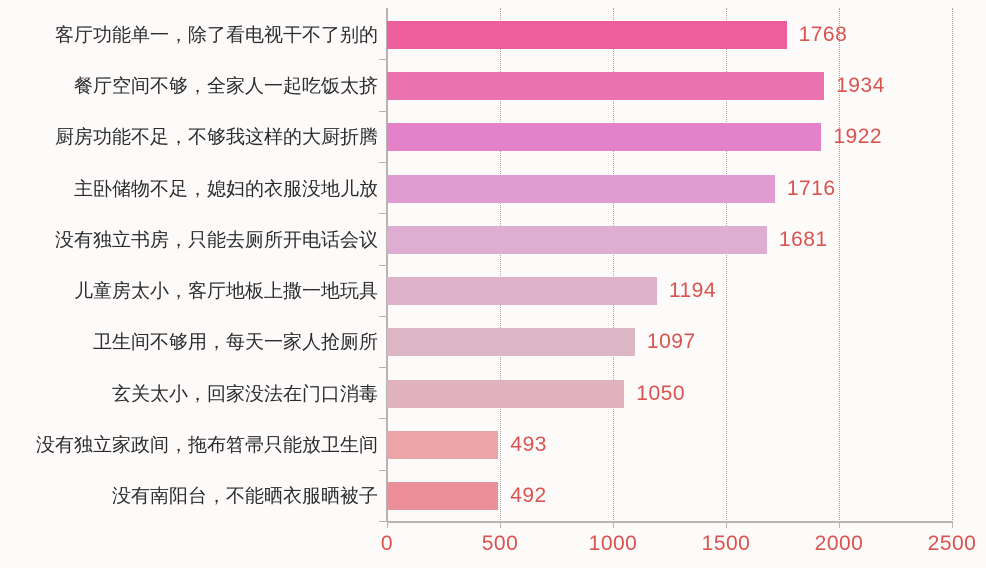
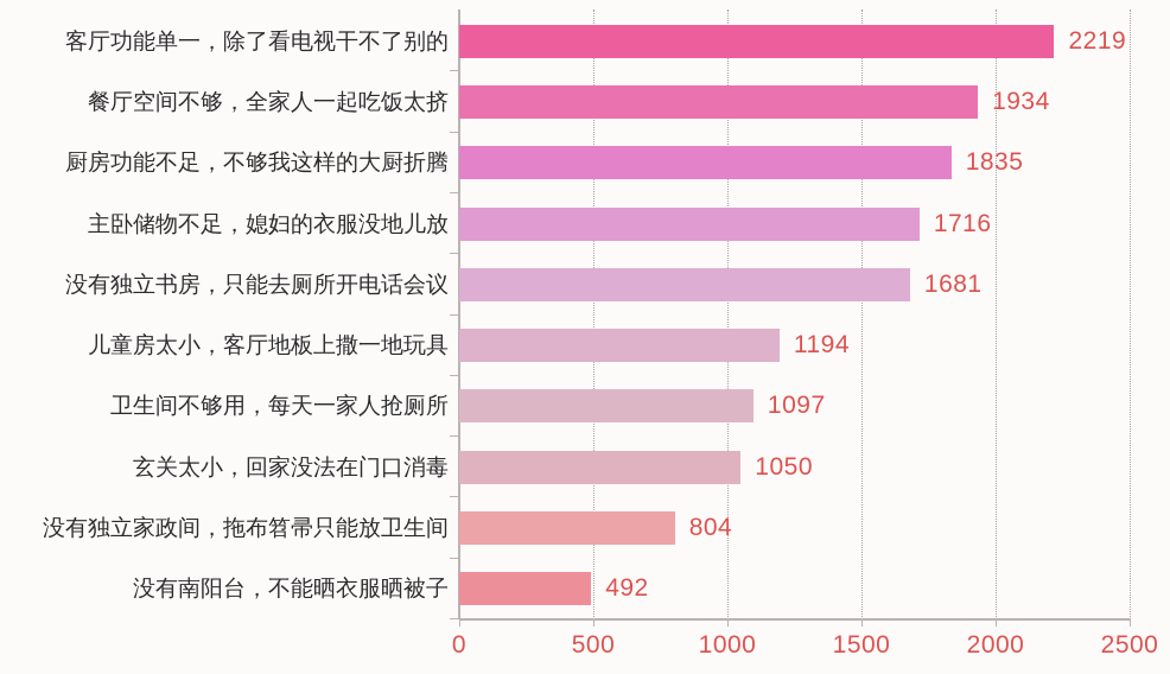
客厅功能单一，除了看电视干不了别的: 1768 -> 2219
厨房功能不足，不够我这样的大厨折腾: 1922 -> 1835
没有独立家政间，拖布笤帚只能放卫生间: 493 -> 804
